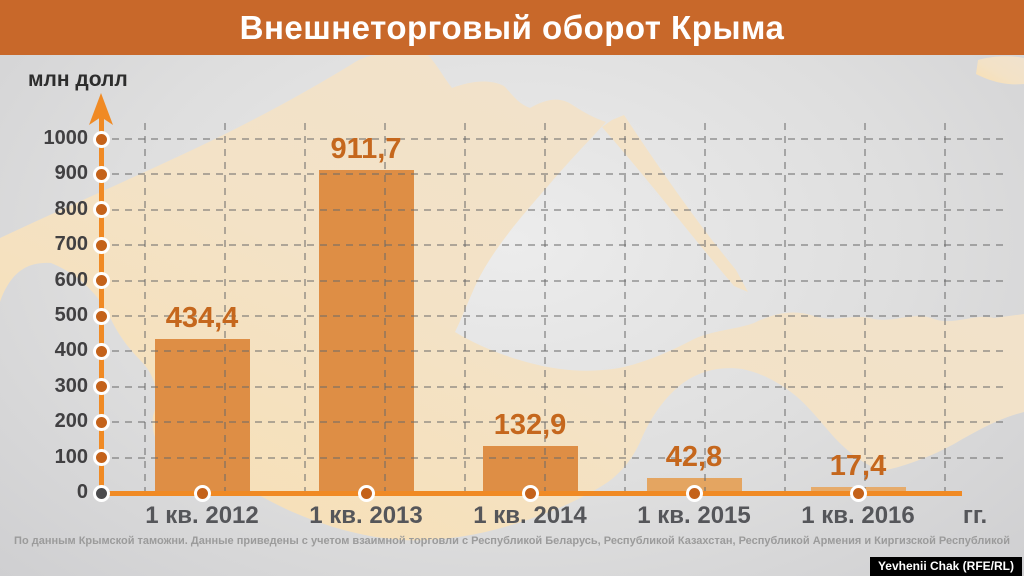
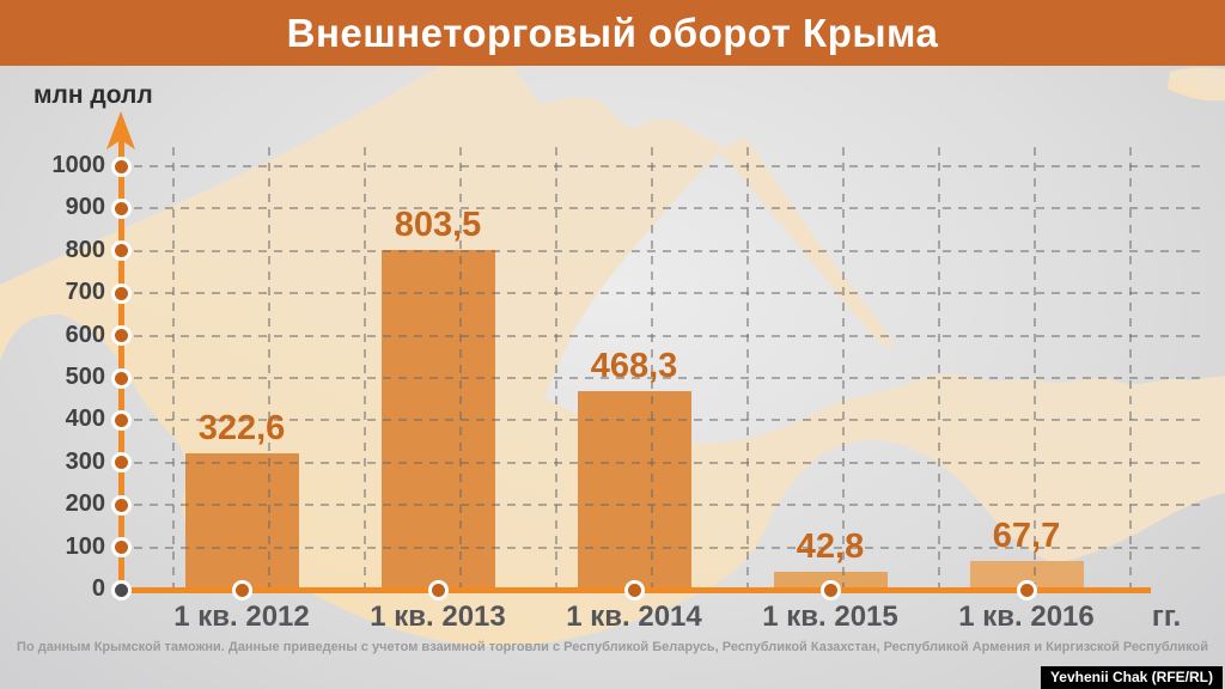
1 кв. 2012: 434,4 -> 322,6
1 кв. 2013: 911,7 -> 803,5
1 кв. 2014: 132,9 -> 468,3
1 кв. 2016: 17,4 -> 67,7
